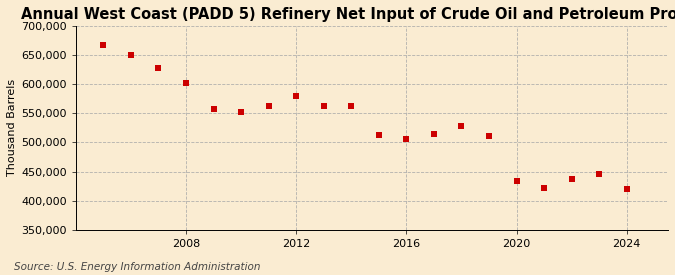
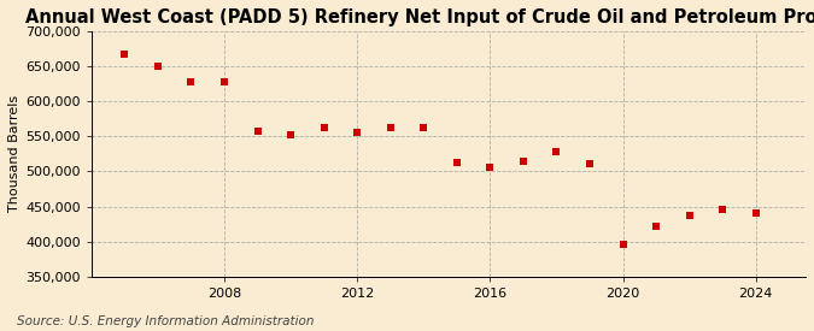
2008: 602,000 -> 628,000
2012: 580,000 -> 556,000
2020: 434,000 -> 396,000
2024: 420,000 -> 440,000
